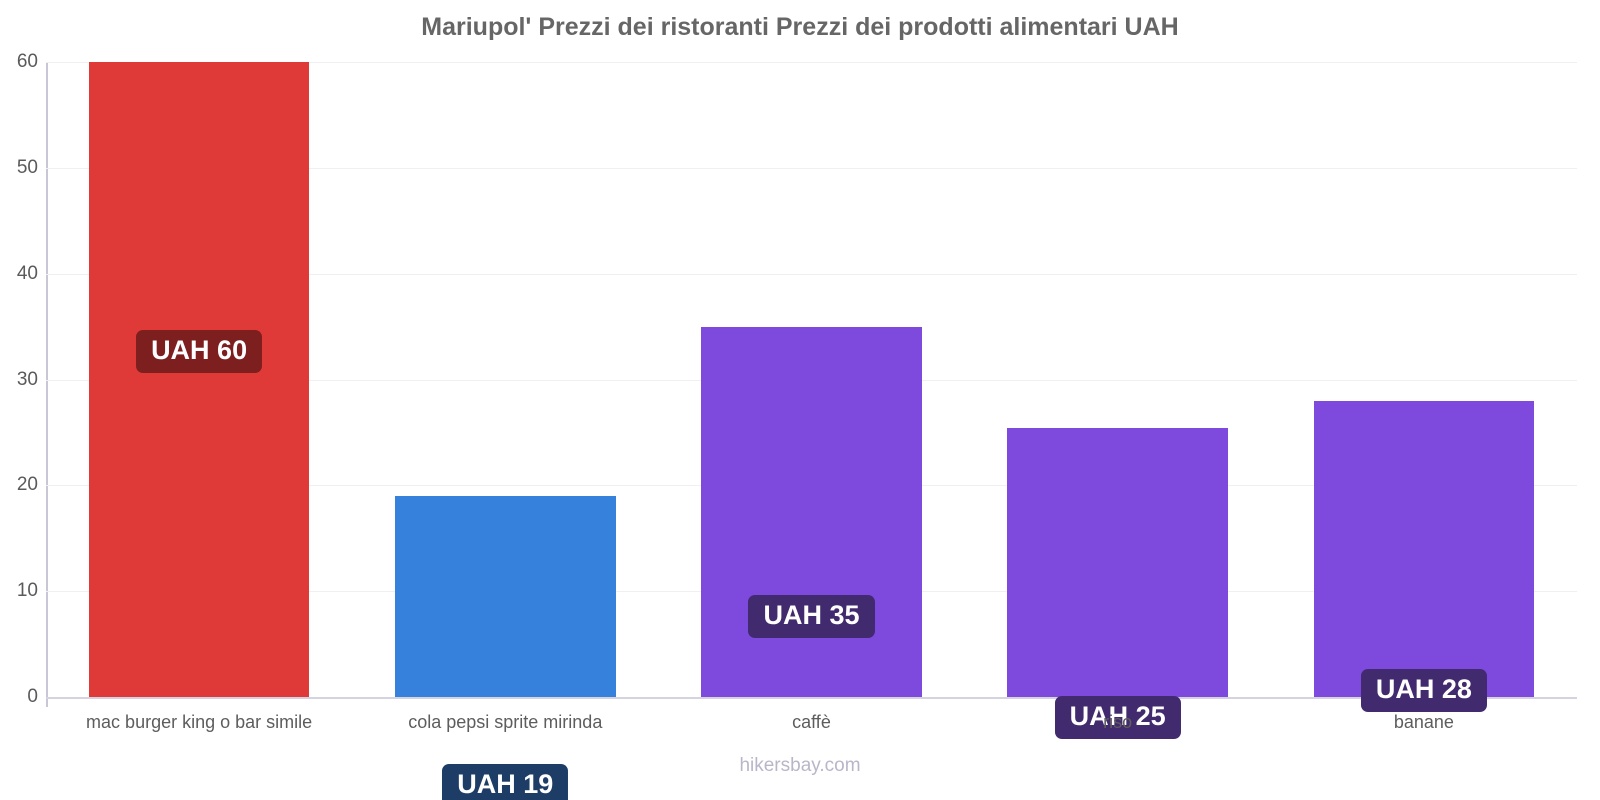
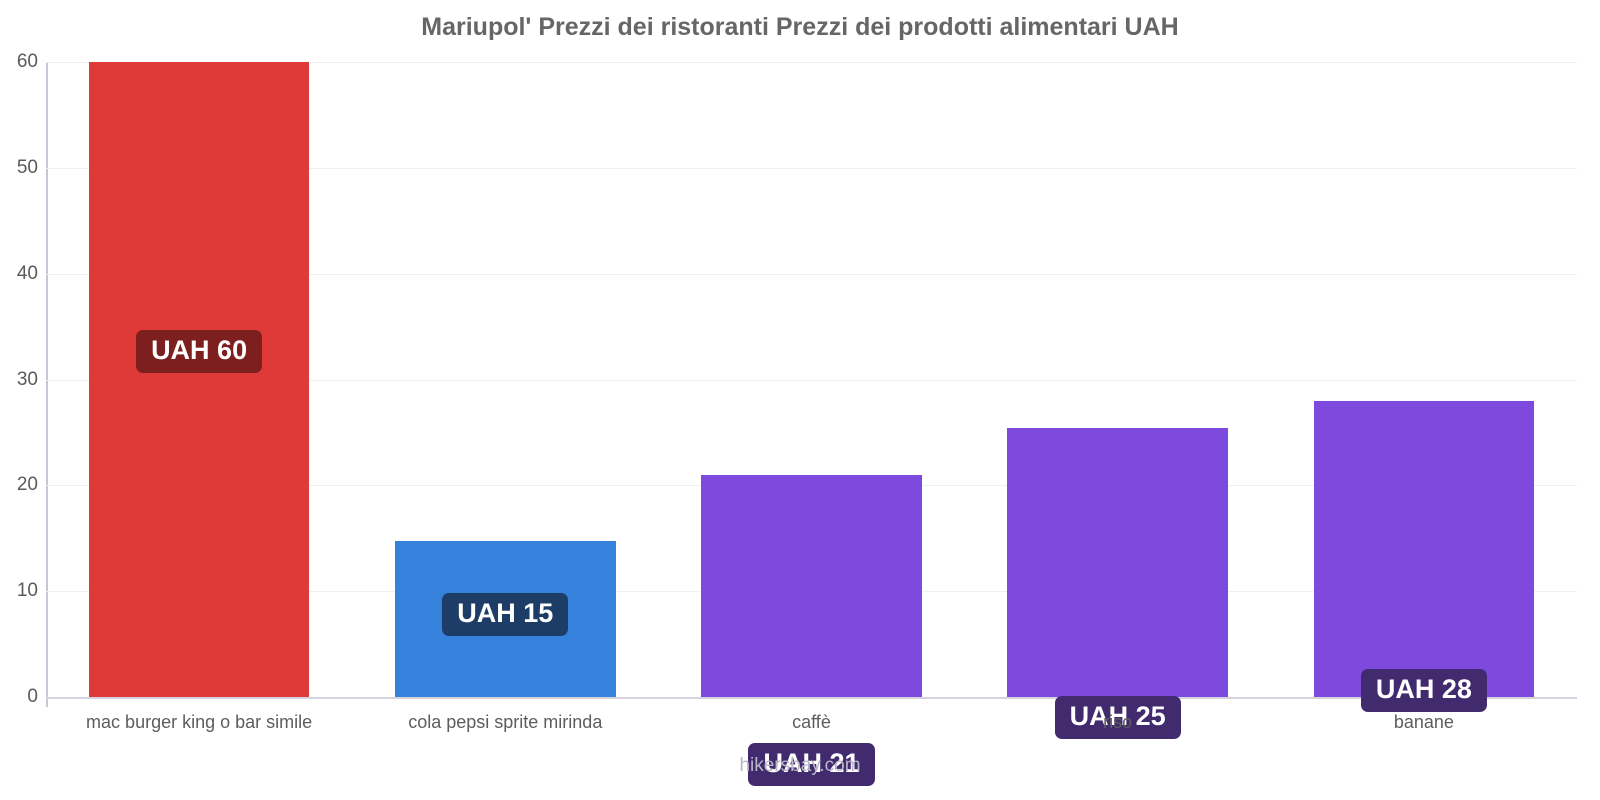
cola pepsi sprite mirinda: 19 -> 15
caffè: 35 -> 21
